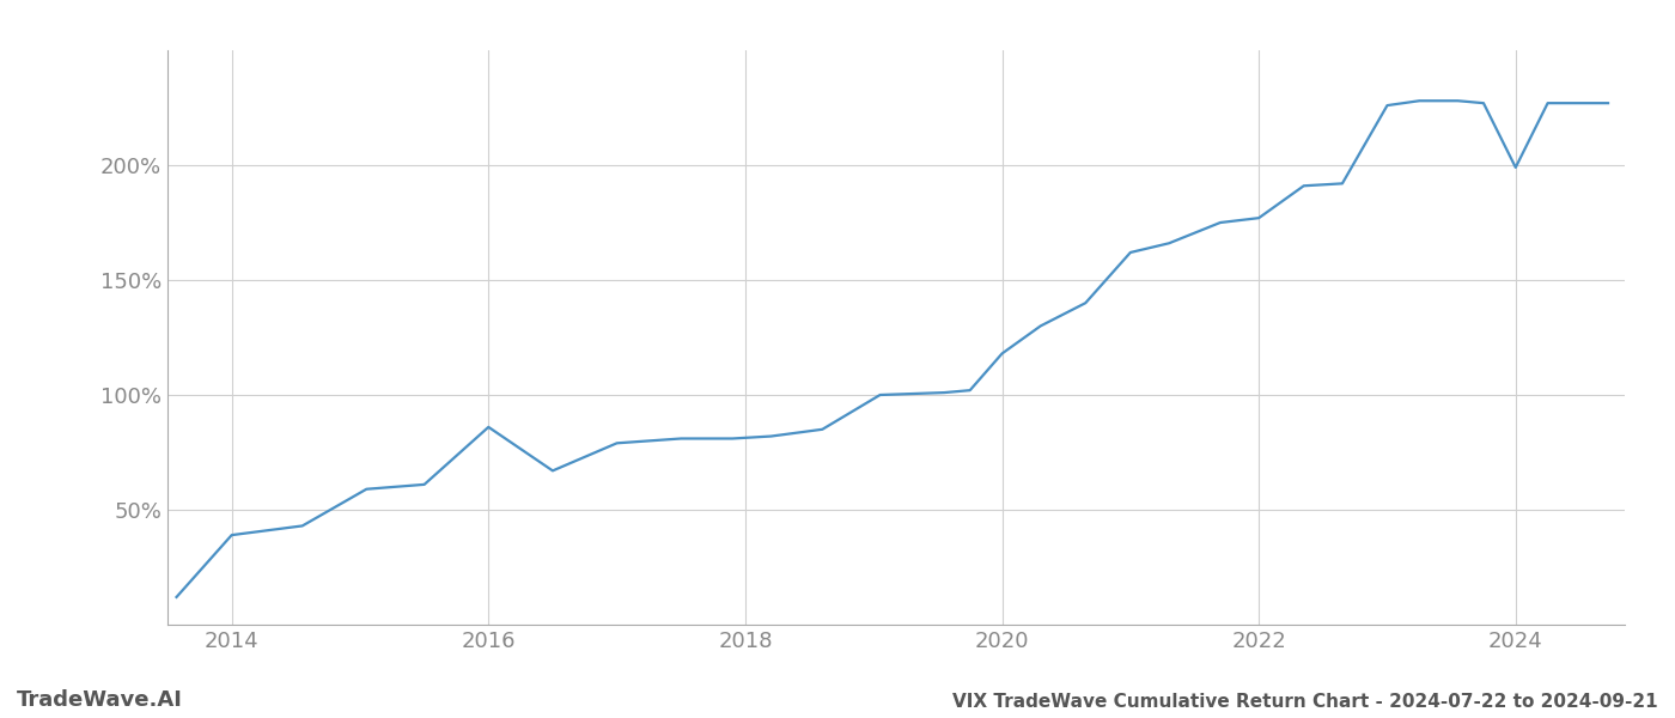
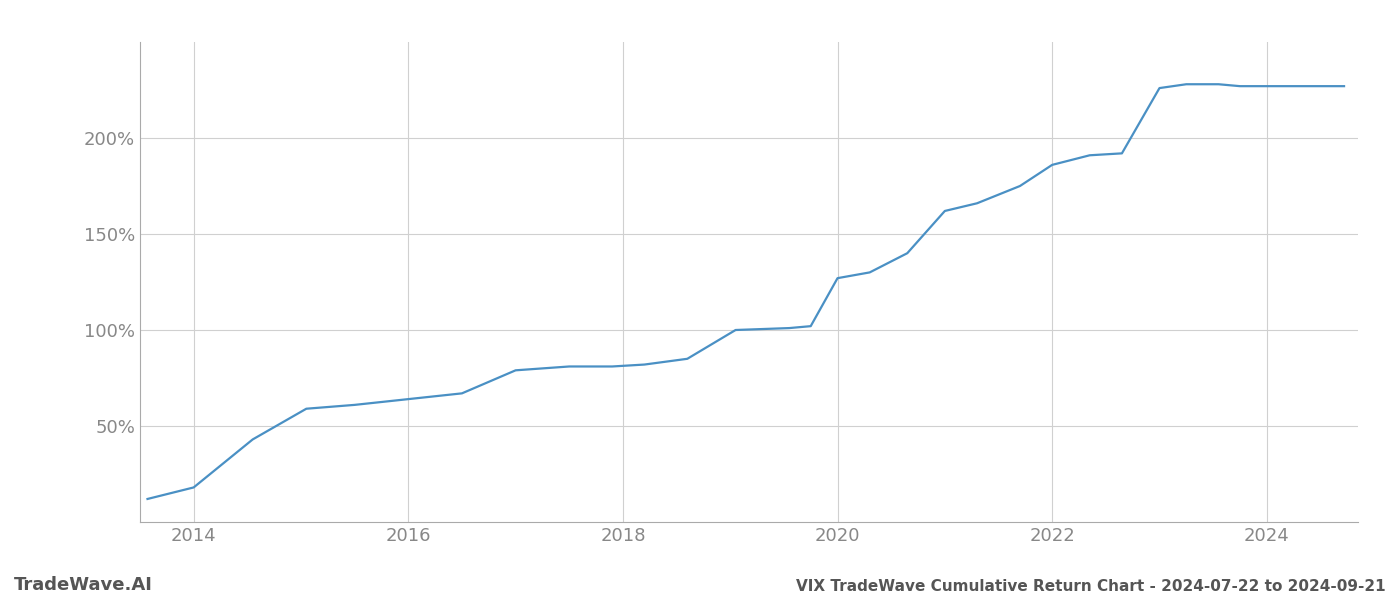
2014: 39% -> 18%
2016: 86% -> 64%
2020: 118% -> 127%
2022: 177% -> 186%
2024: 199% -> 227%
